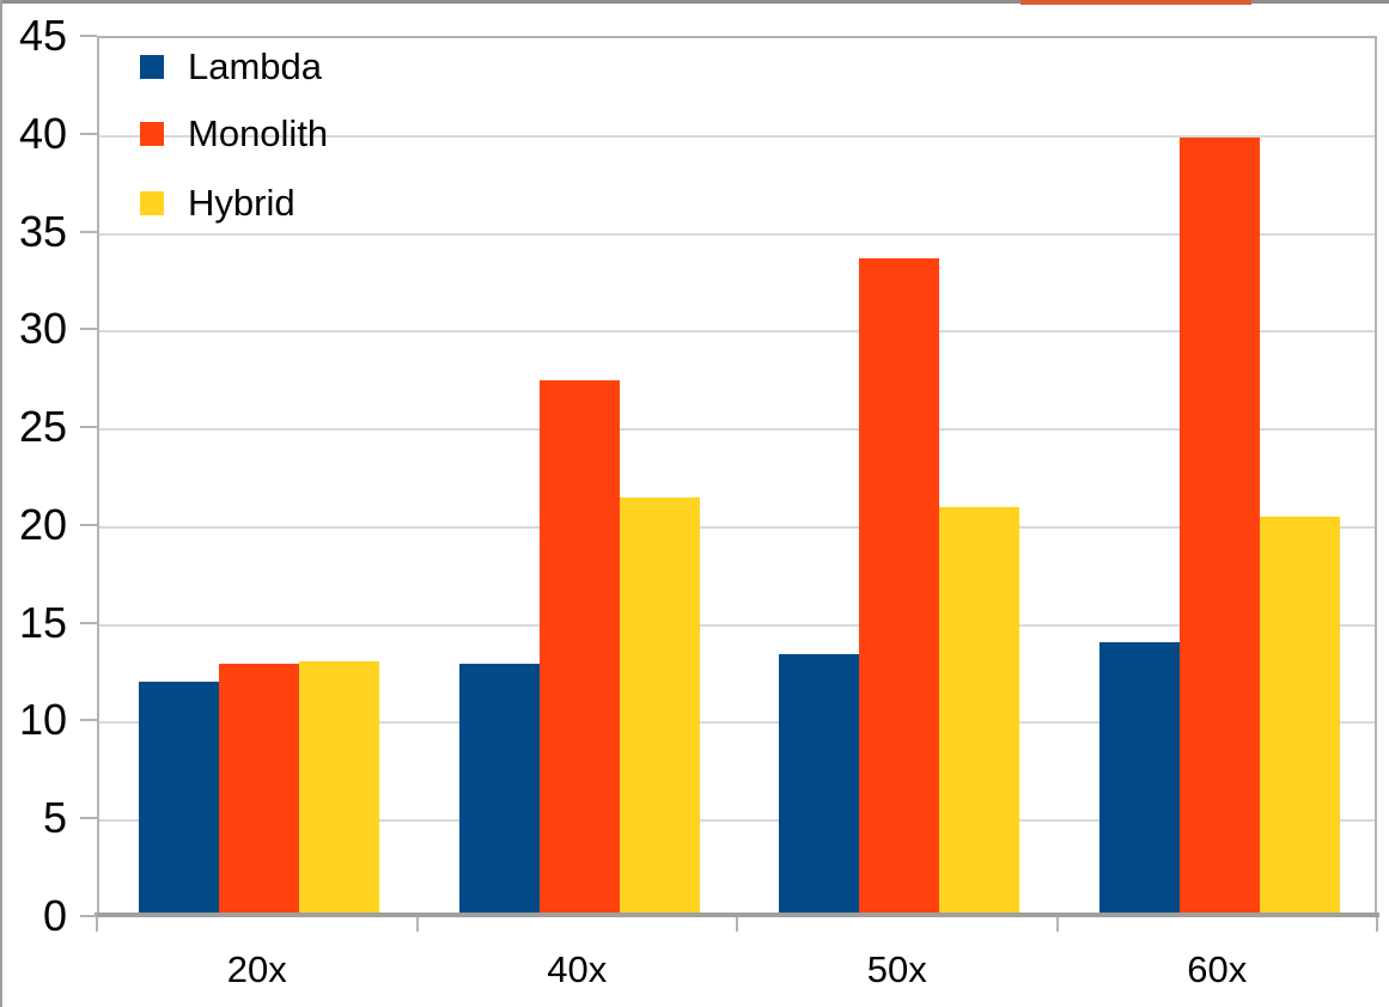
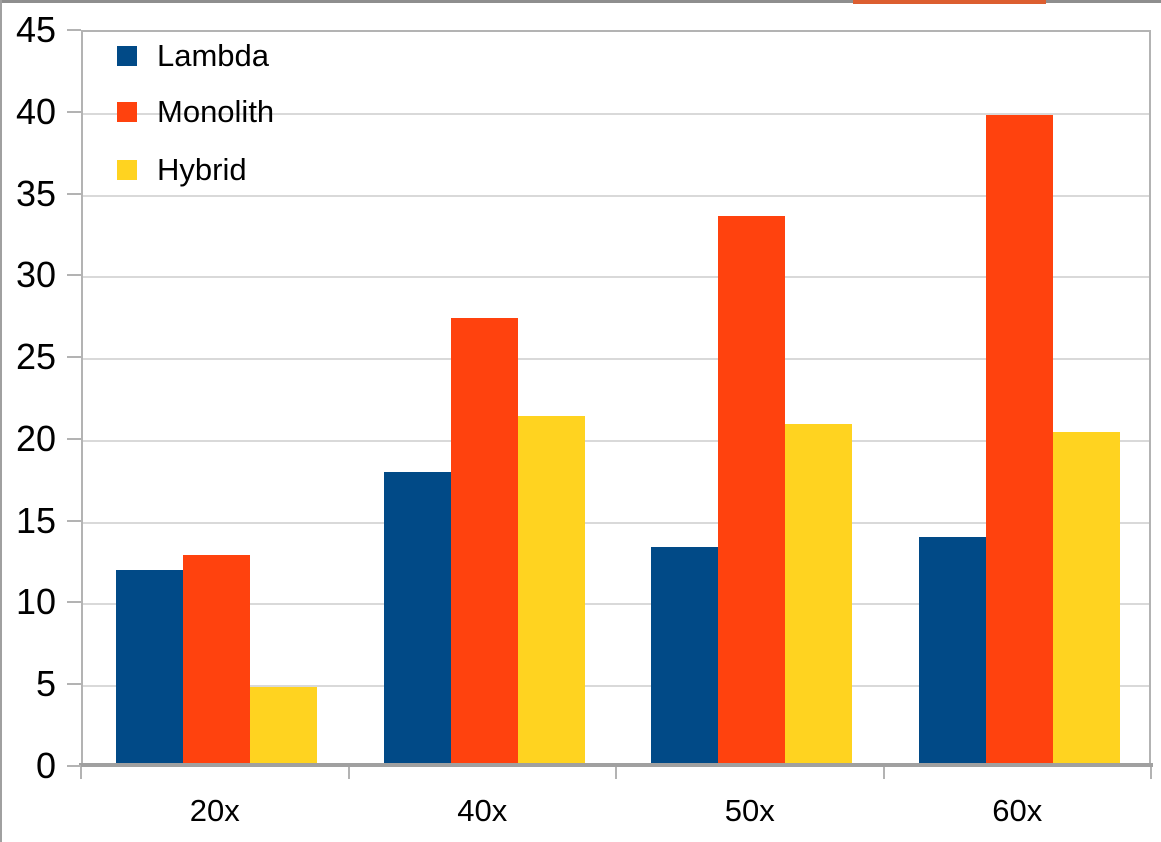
Hybrid/20x: 13.0 -> 4.8
Lambda/40x: 12.9 -> 18.0
